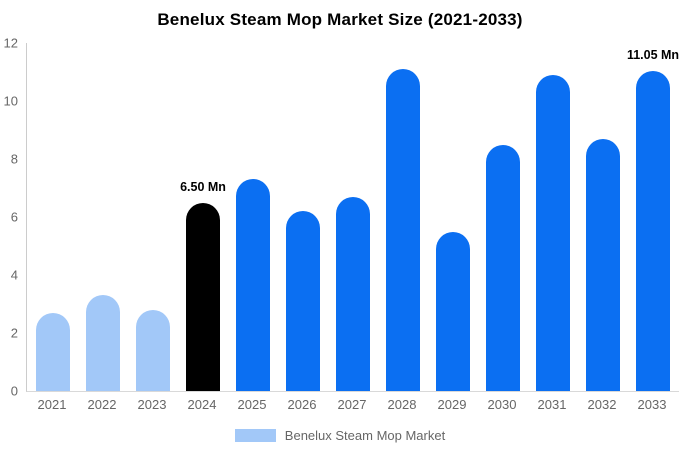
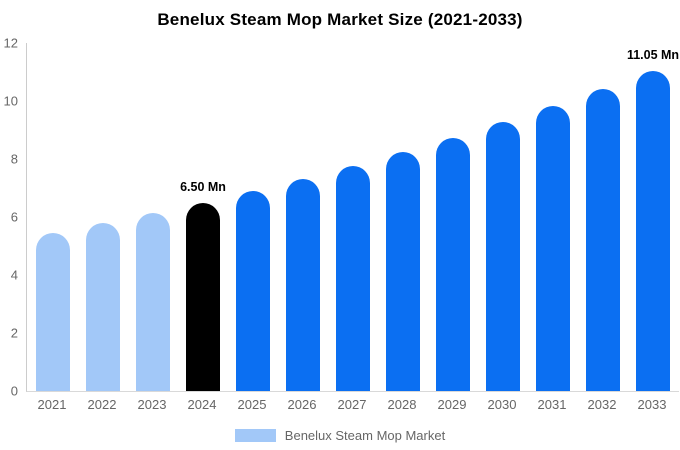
2021: 2.7 -> 5.5
2022: 3.3 -> 5.8
2023: 2.8 -> 6.1
2025: 7.3 -> 6.9
2026: 6.2 -> 7.3
2027: 6.7 -> 7.8
2028: 11.1 -> 8.2
2029: 5.5 -> 8.7
2030: 8.5 -> 9.3
2031: 10.9 -> 9.8
2032: 8.7 -> 10.4
